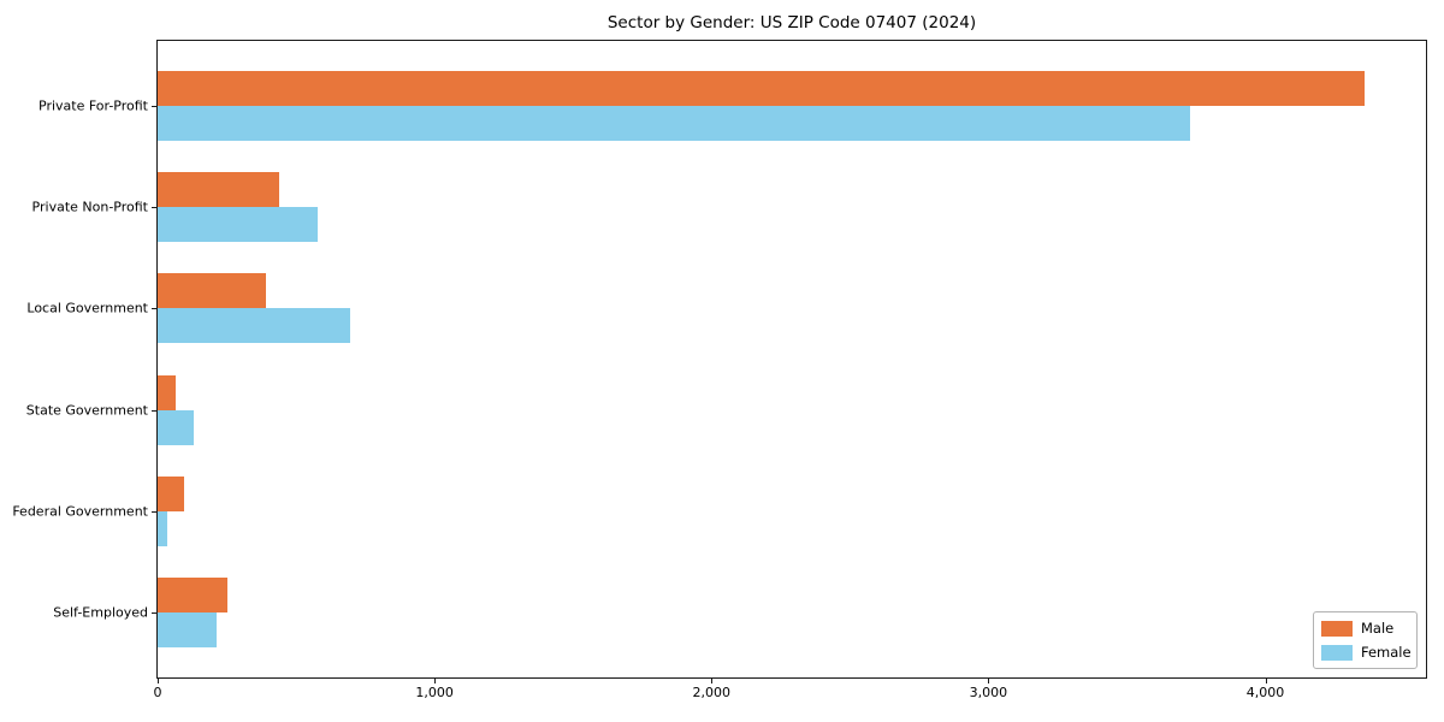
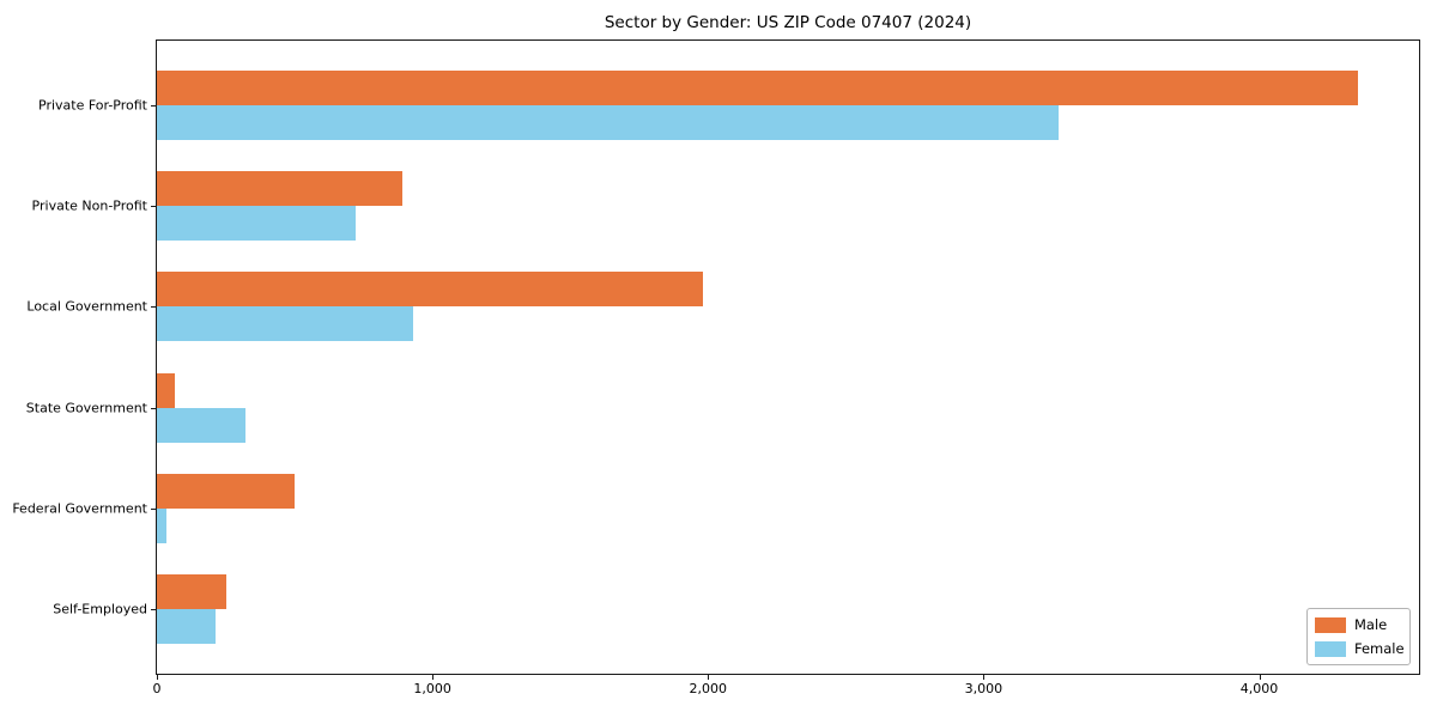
Female/Private For-Profit: 3730 -> 3270
Male/Private Non-Profit: 440 -> 890
Female/Private Non-Profit: 580 -> 720
Male/Local Government: 390 -> 1980
Female/Local Government: 700 -> 930
Female/State Government: 130 -> 320
Male/Federal Government: 100 -> 500
